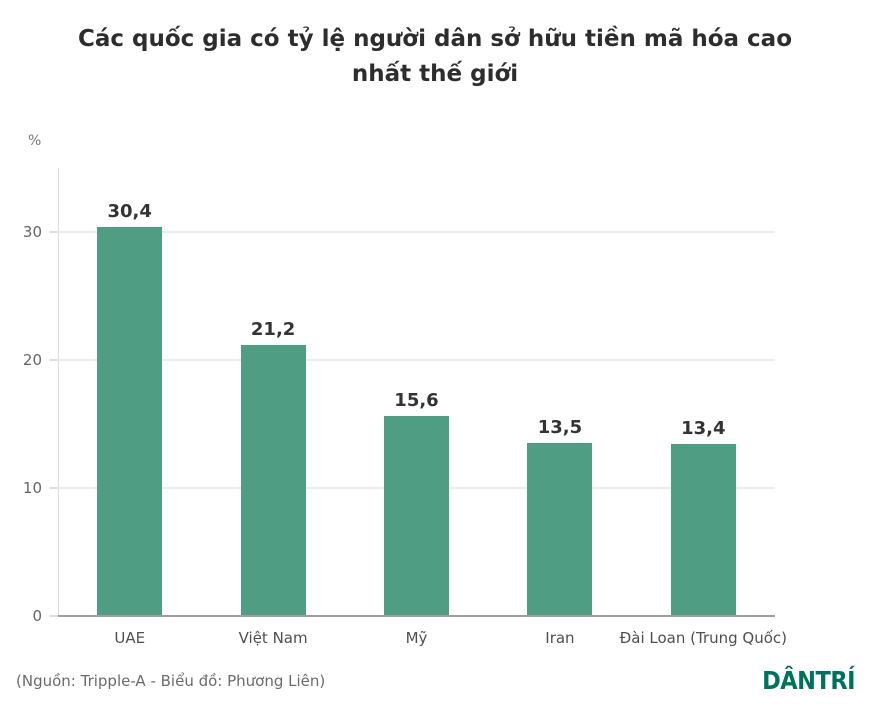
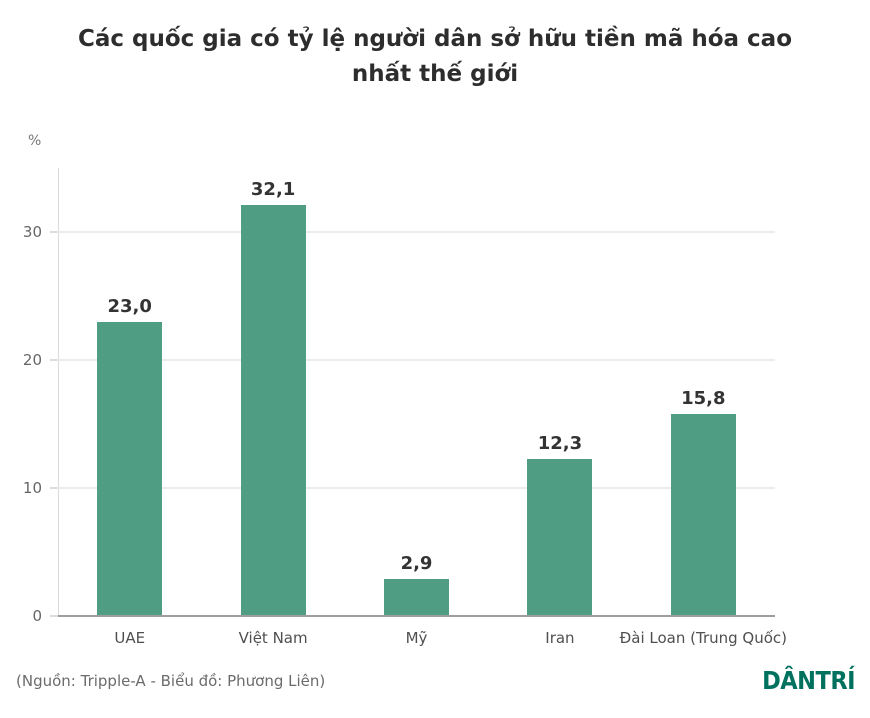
UAE: 30,4 -> 23,0
Việt Nam: 21,2 -> 32,1
Mỹ: 15,6 -> 2,9
Iran: 13,5 -> 12,3
Đài Loan (Trung Quốc): 13,4 -> 15,8
